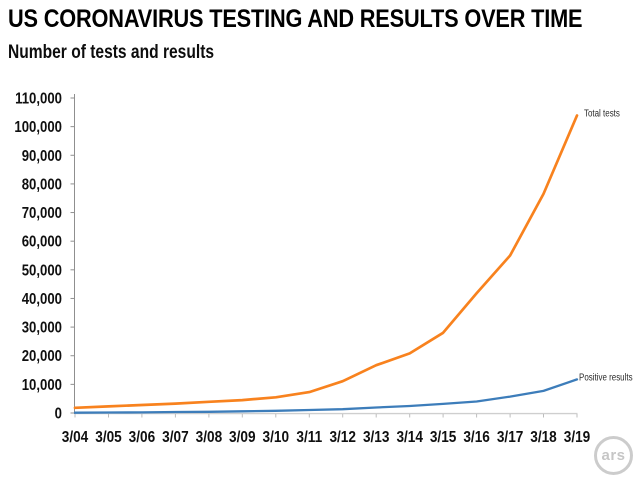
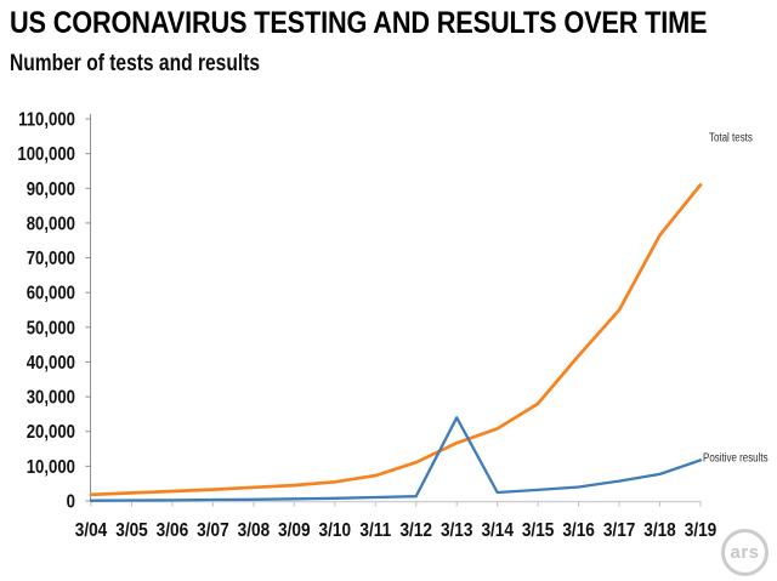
Positive results/3/13: 2000 -> 24000
Total tests/3/19: 104000 -> 91000
